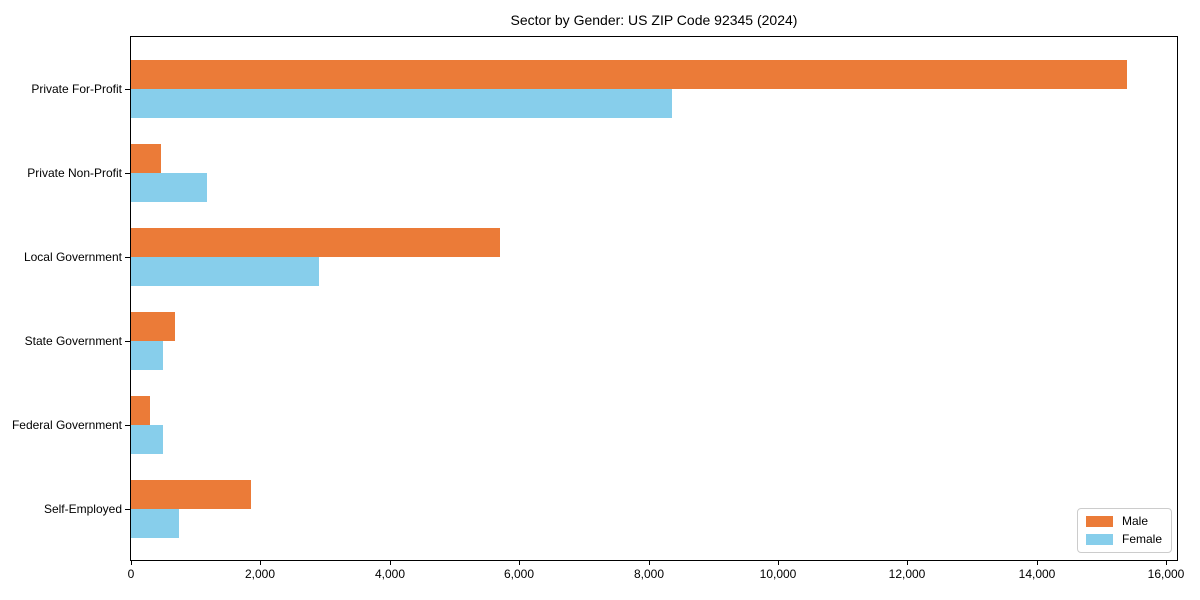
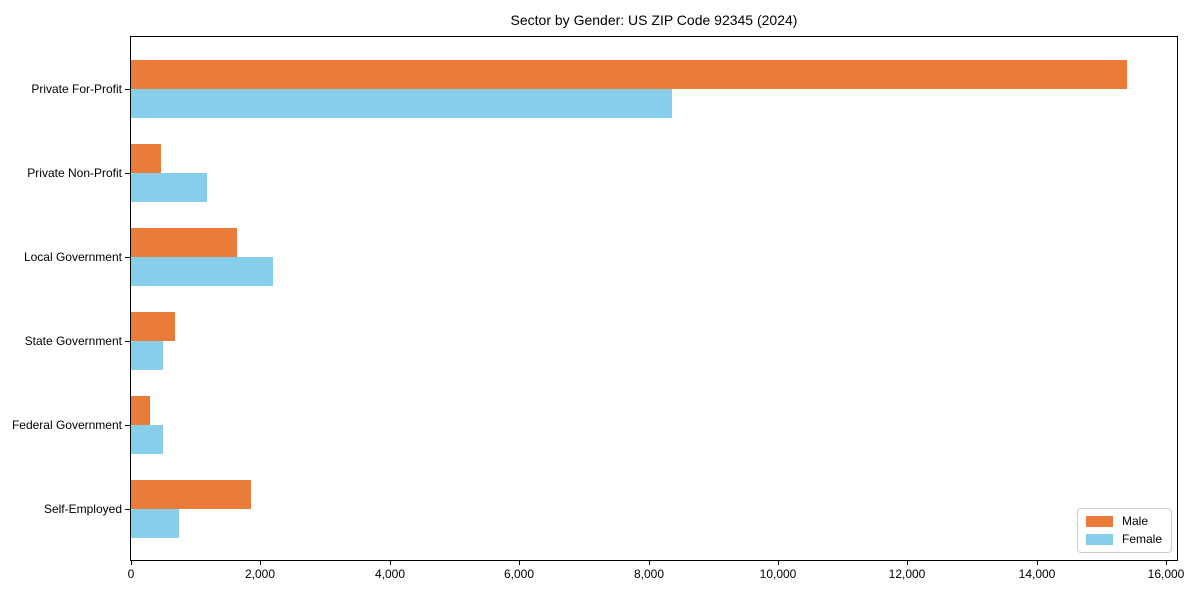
Male/Local Government: 5700 -> 1600
Female/Local Government: 2900 -> 2200
